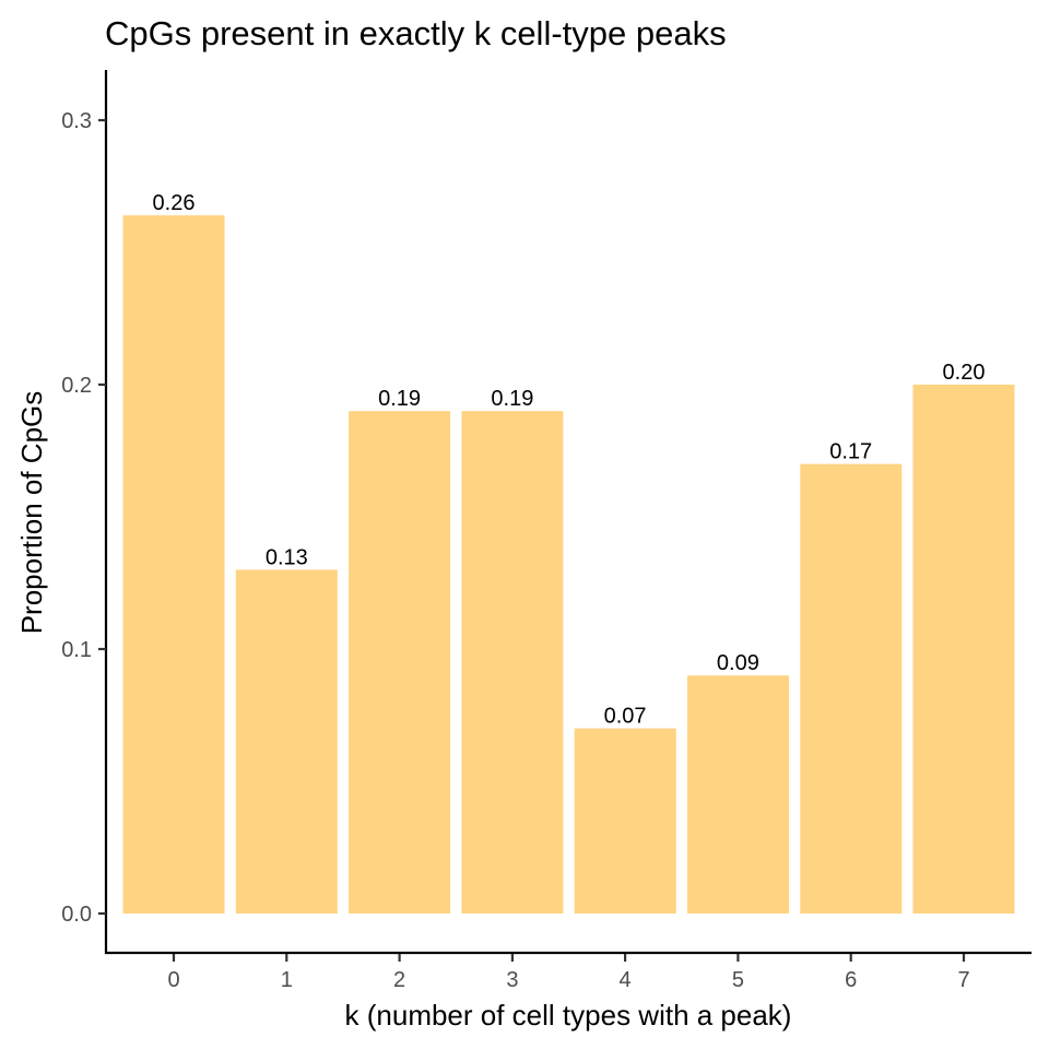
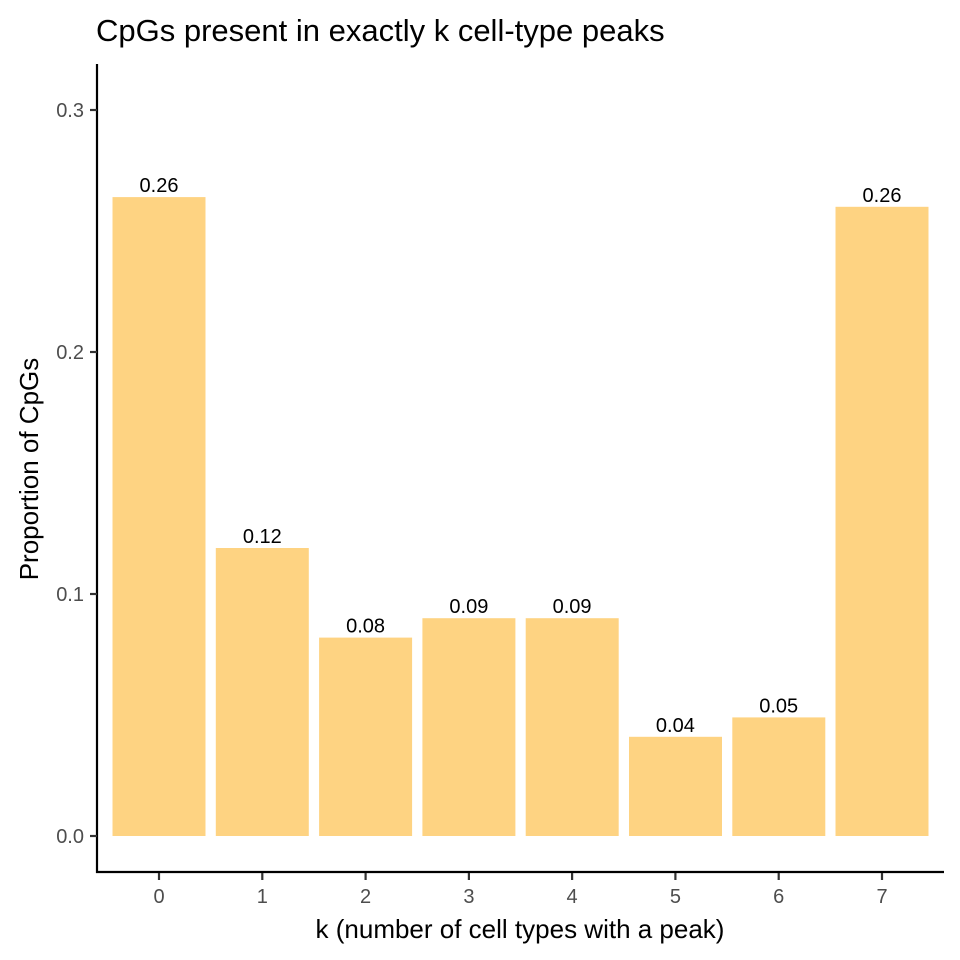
1: 0.13 -> 0.12
2: 0.19 -> 0.08
3: 0.19 -> 0.09
4: 0.07 -> 0.09
5: 0.09 -> 0.04
6: 0.17 -> 0.05
7: 0.20 -> 0.26
